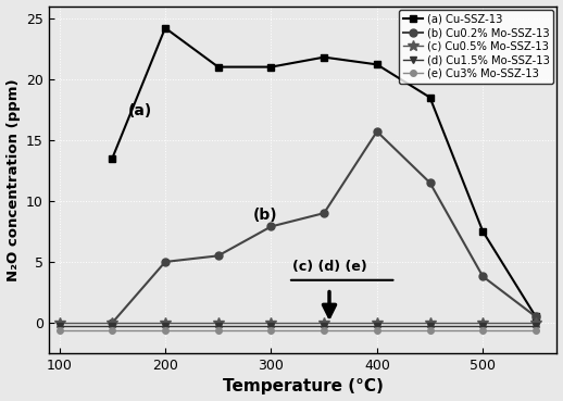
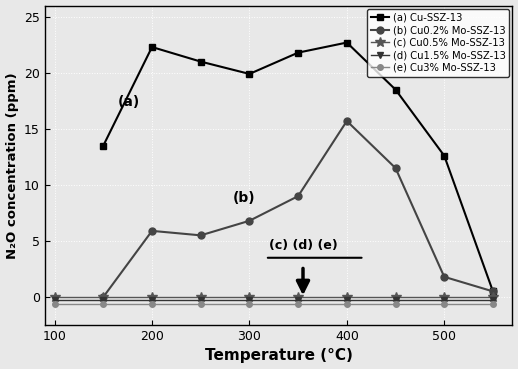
(a) Cu-SSZ-13/200: 24.2 -> 22.3
(b) Cu0.2% Mo-SSZ-13/200: 5.0 -> 5.9
(a) Cu-SSZ-13/300: 21.0 -> 19.9
(b) Cu0.2% Mo-SSZ-13/300: 7.9 -> 6.8
(a) Cu-SSZ-13/400: 21.2 -> 22.7
(a) Cu-SSZ-13/500: 7.5 -> 12.6
(b) Cu0.2% Mo-SSZ-13/500: 3.8 -> 1.8
